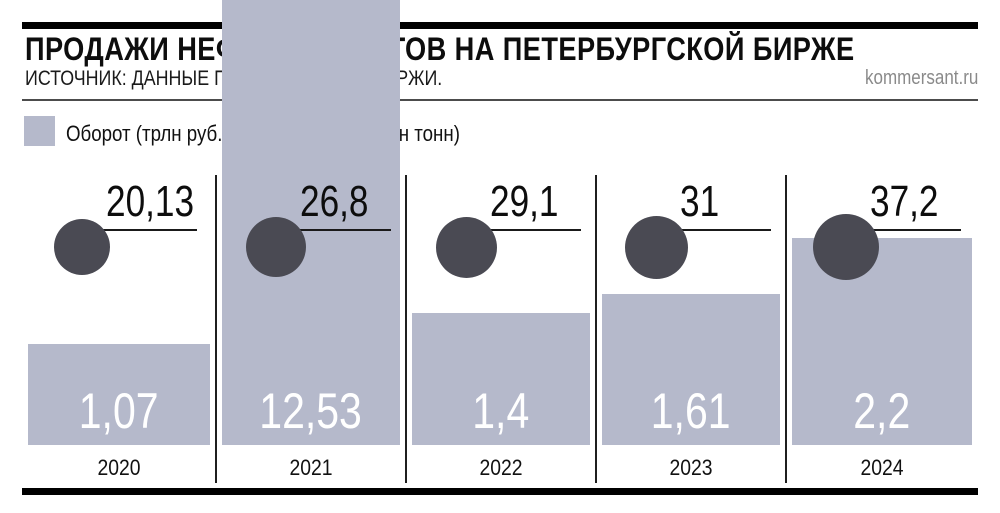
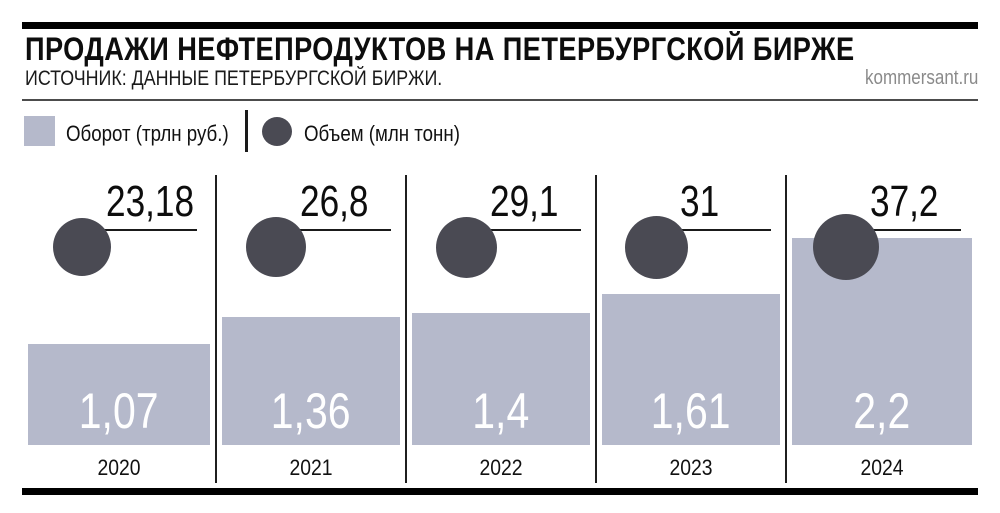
Объем (млн тонн)/2020: 20,13 -> 23,18
Оборот (трлн руб.)/2021: 12,53 -> 1,36
